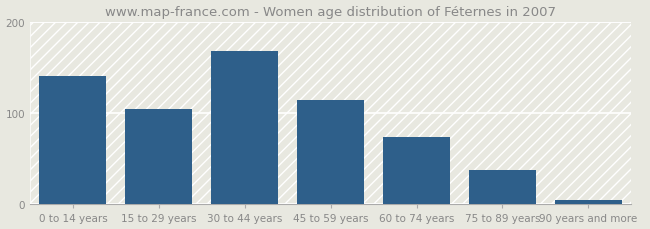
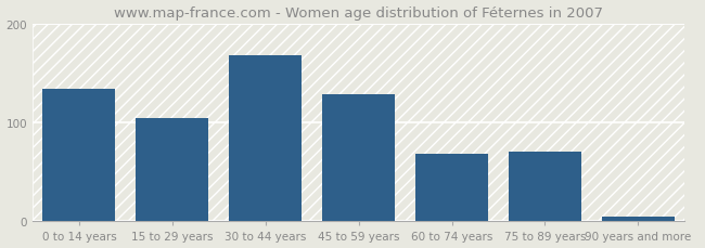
0 to 14 years: 140 -> 134
45 to 59 years: 114 -> 128
60 to 74 years: 74 -> 68
75 to 89 years: 38 -> 70
